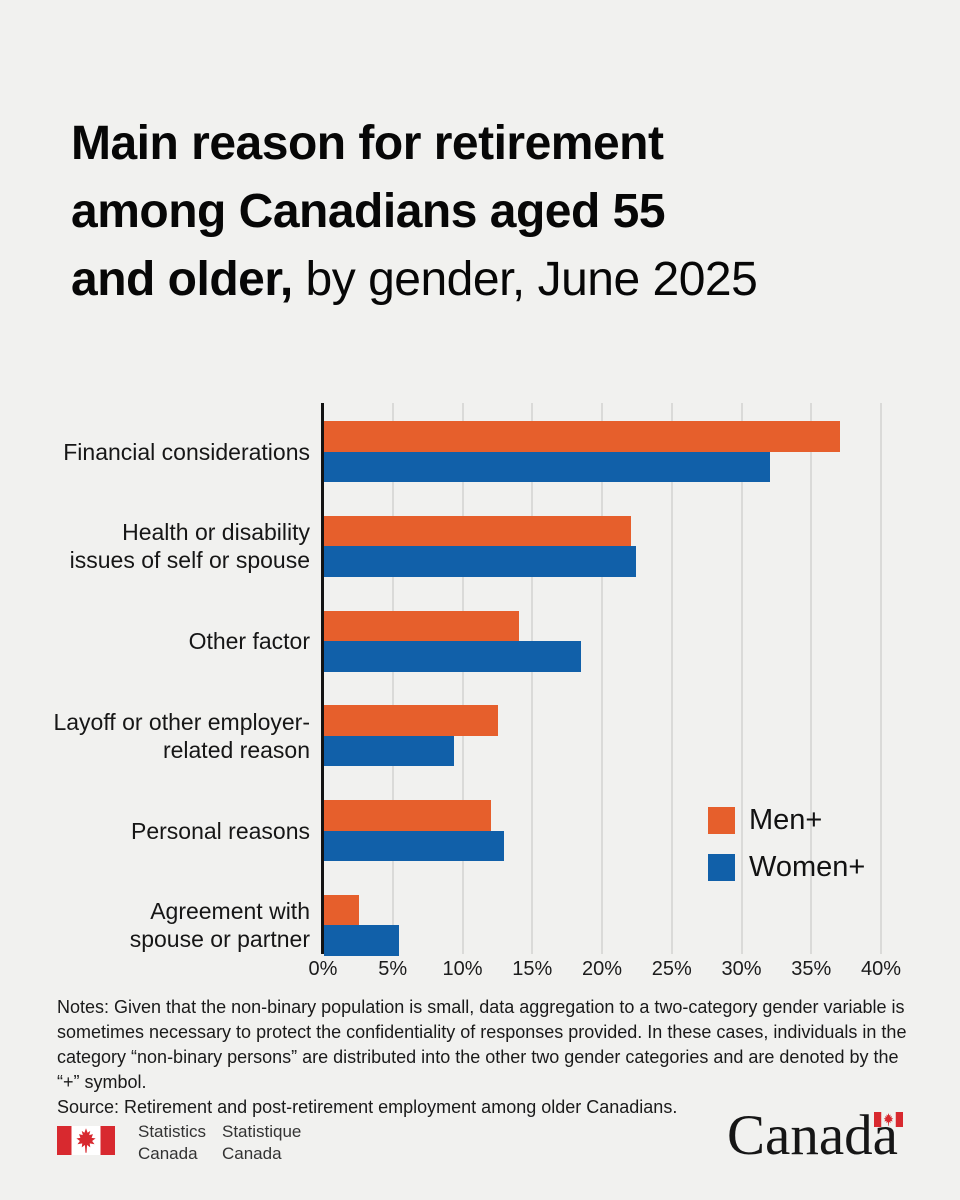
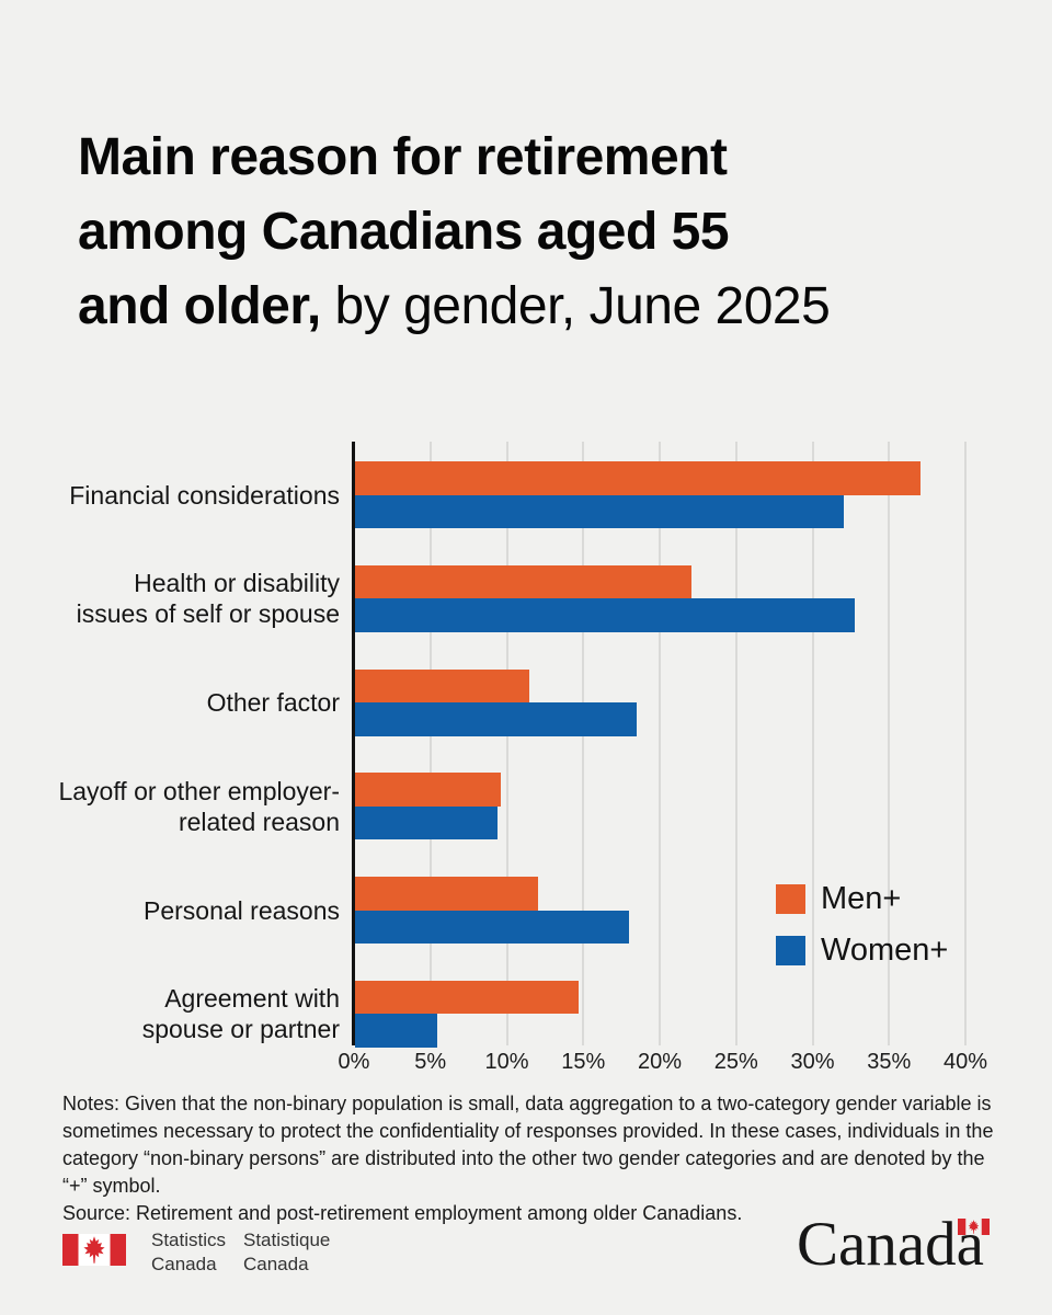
Women+/Health or disability issues of self or spouse: 22.4% -> 32.7%
Men+/Other factor: 14.0% -> 11.4%
Men+/Layoff or other employer- related reason: 12.5% -> 9.5%
Women+/Personal reasons: 12.9% -> 17.9%
Men+/Agreement with spouse or partner: 2.5% -> 14.6%
